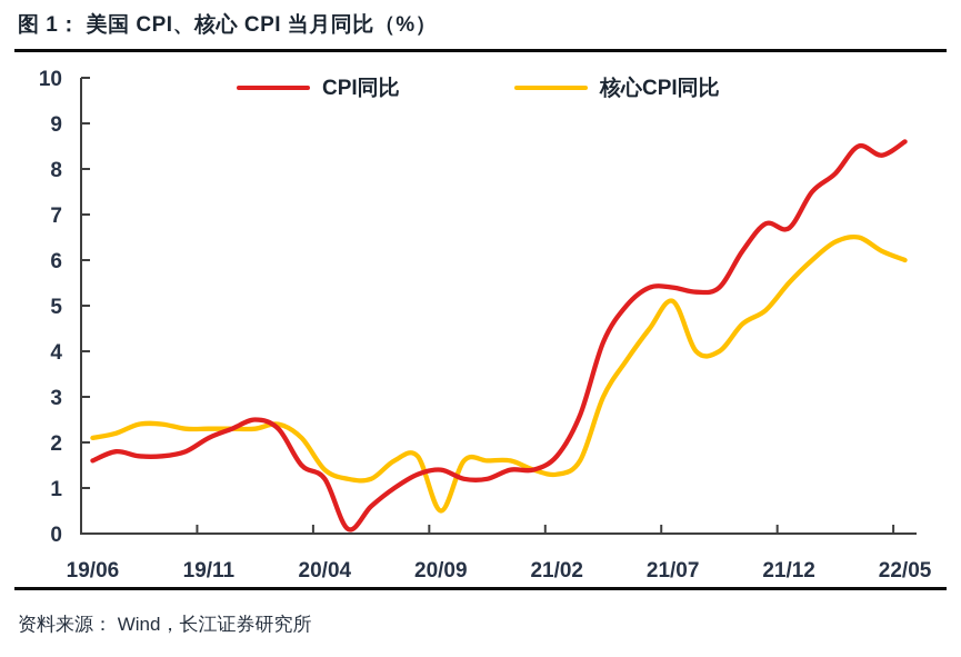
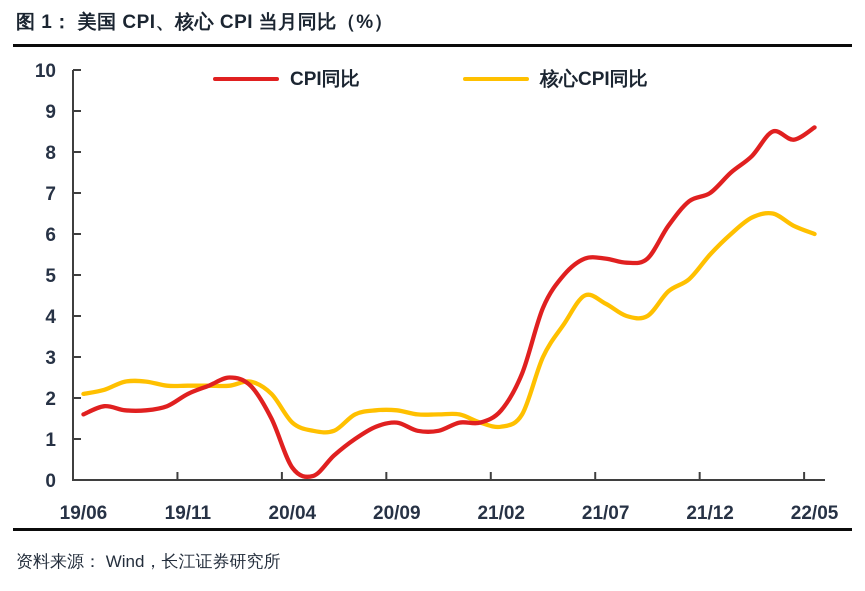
CPI同比/20/04: 1.2 -> 0.3
核心CPI同比/20/09: 0.5 -> 1.7
核心CPI同比/21/07: 5.1 -> 4.3
CPI同比/21/12: 6.7 -> 7.0
